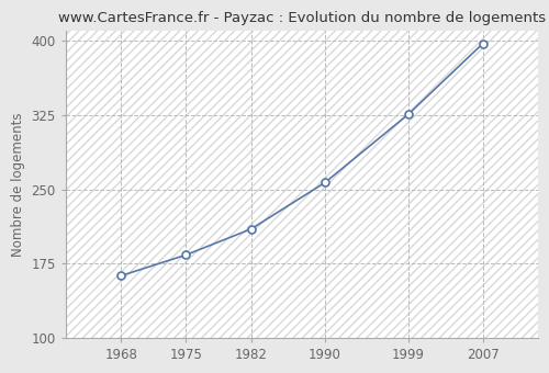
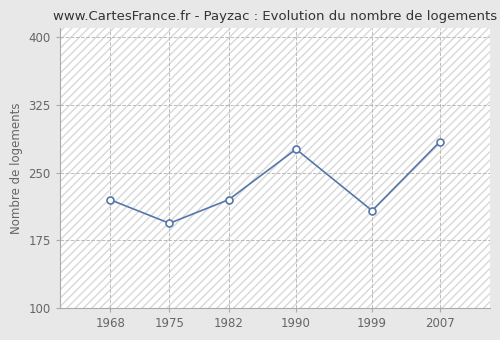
1968: 163 -> 220
1975: 184 -> 194
1982: 210 -> 220
1990: 257 -> 276
1999: 326 -> 208
2007: 397 -> 284
